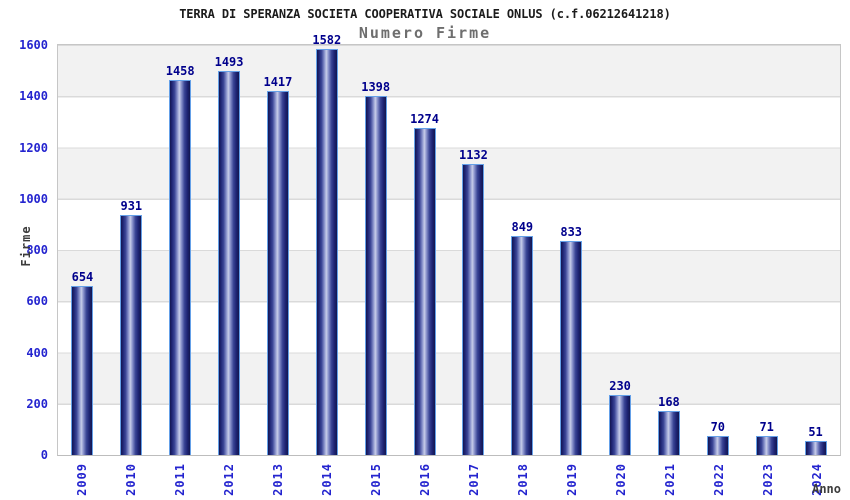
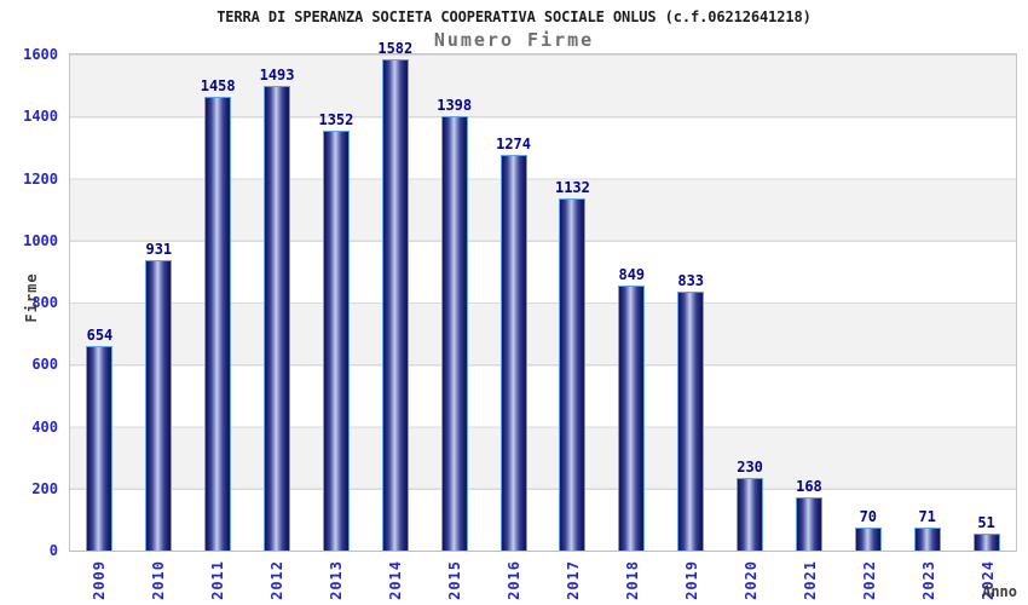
2013: 1417 -> 1352
